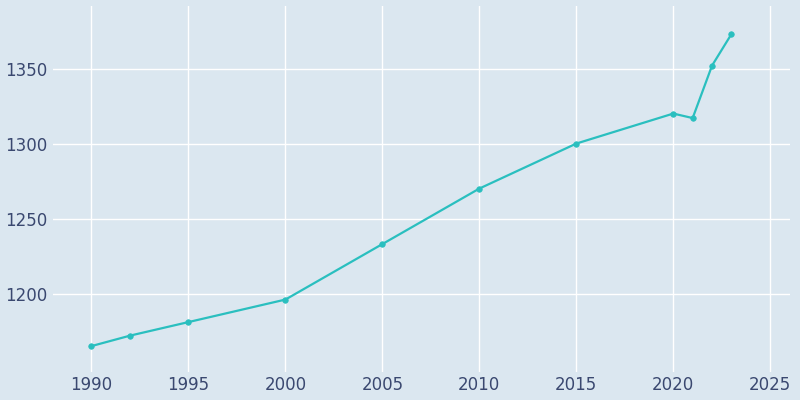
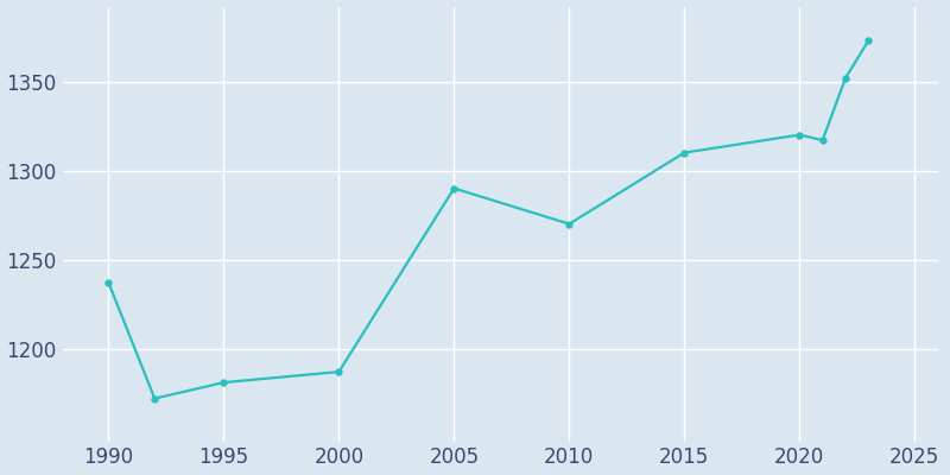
1990: 1165 -> 1237
2000: 1196 -> 1187
2005: 1233 -> 1290
2015: 1300 -> 1310
